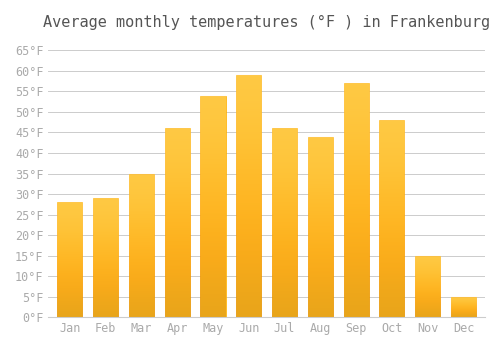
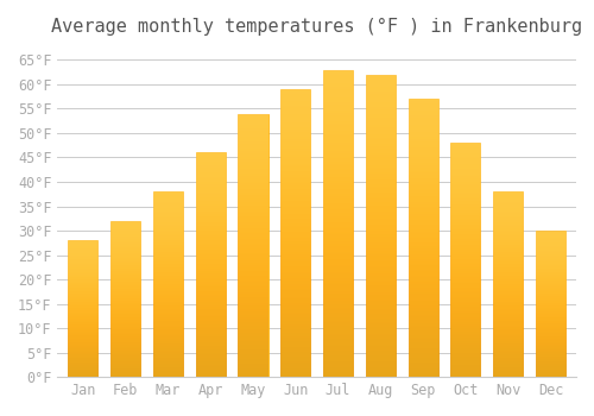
Feb: 29°F -> 32°F
Mar: 35°F -> 38°F
Jul: 46°F -> 63°F
Aug: 44°F -> 62°F
Nov: 15°F -> 38°F
Dec: 5°F -> 30°F
